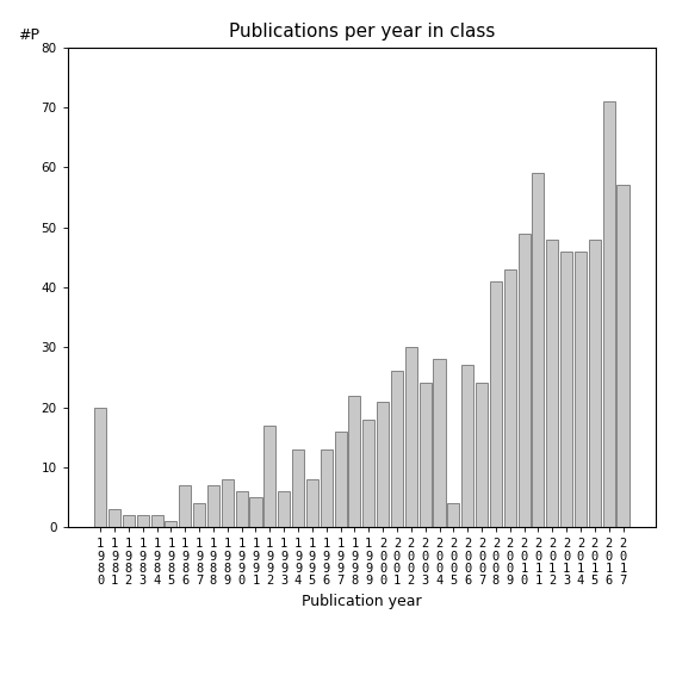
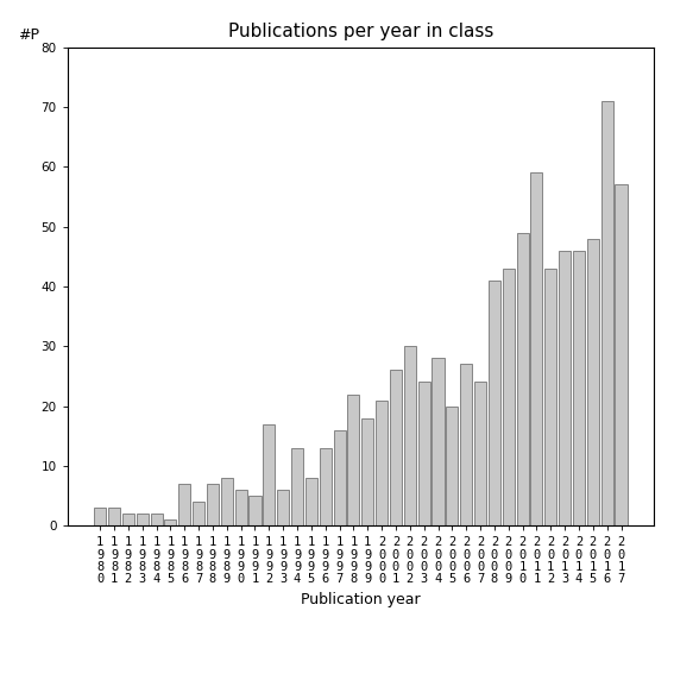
1 9 8 0: 20 -> 3
2 0 0 5: 4 -> 20
2 0 1 2: 48 -> 43
